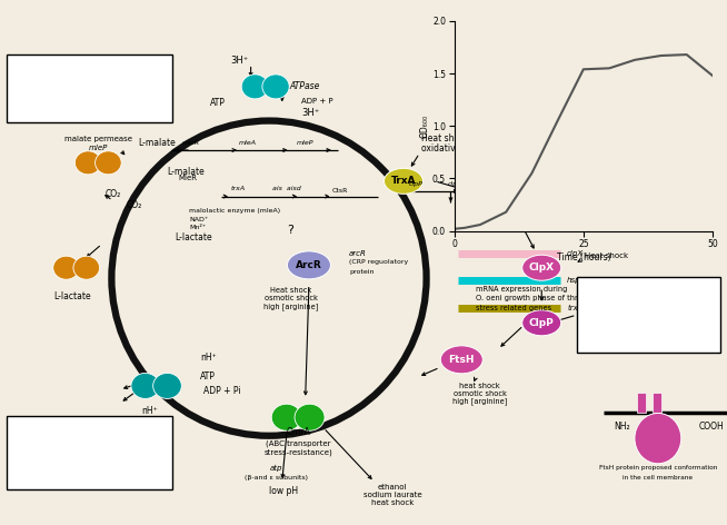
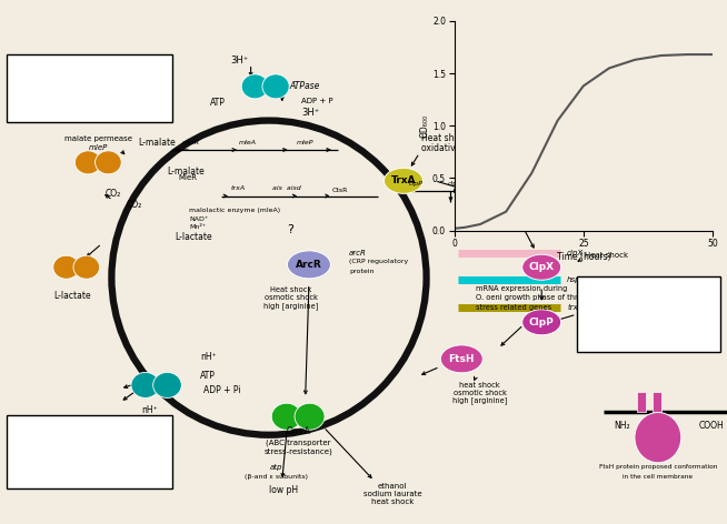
25: 1.54 -> 1.38
50: 1.48 -> 1.68
